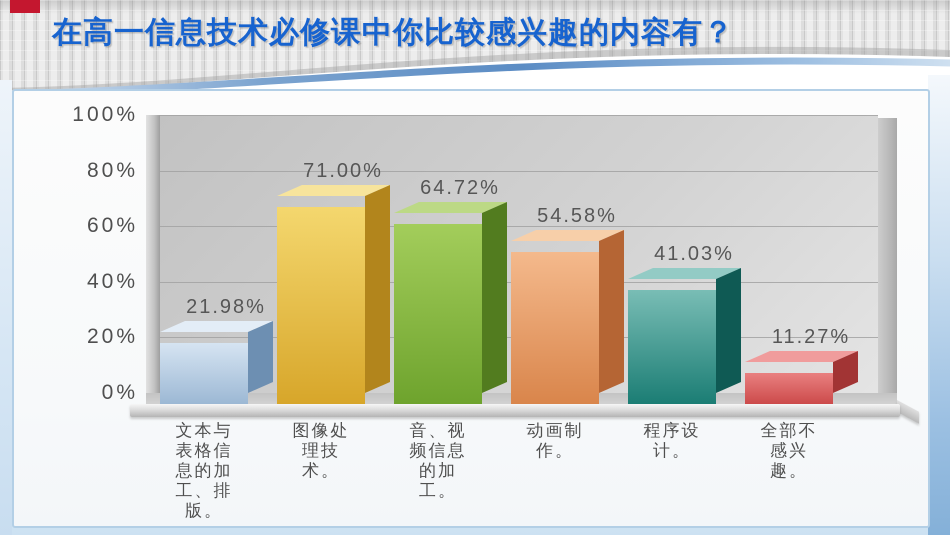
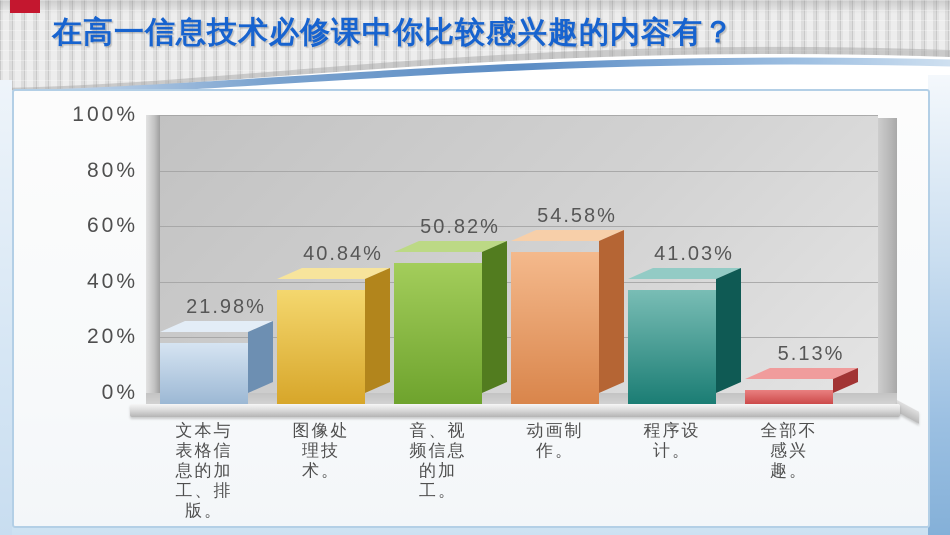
图像处理技术。: 71.00% -> 40.84%
音、视频信息的加工。: 64.72% -> 50.82%
全部不感兴趣。: 11.27% -> 5.13%
